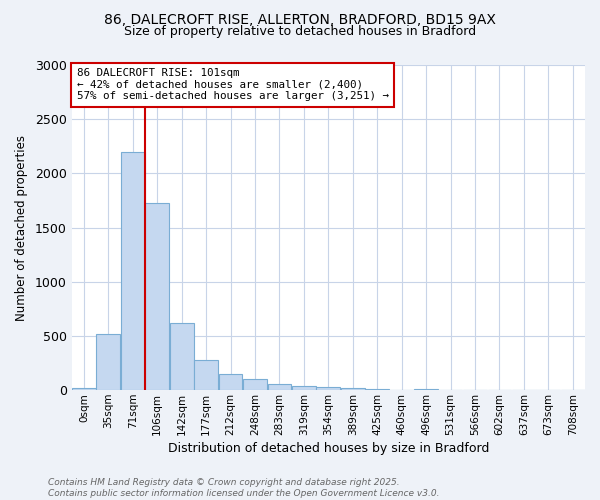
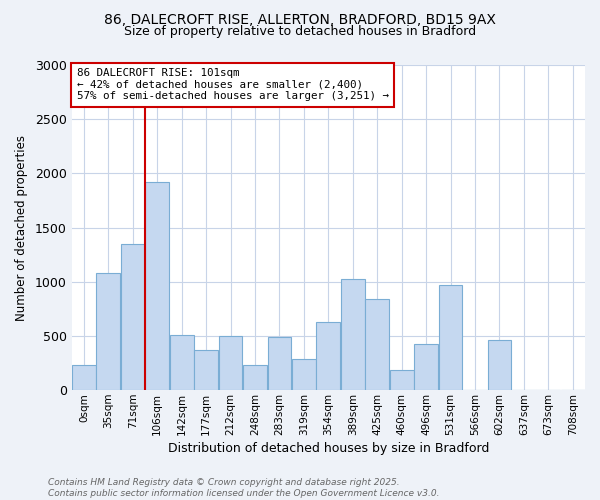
0sqm: 20 -> 230
35sqm: 520 -> 1080
71sqm: 2200 -> 1350
106sqm: 1730 -> 1920
142sqm: 620 -> 510
177sqm: 280 -> 370
212sqm: 150 -> 500
248sqm: 100 -> 230
283sqm: 60 -> 490
319sqm: 40 -> 290
354sqm: 30 -> 630
389sqm: 20 -> 1030
425sqm: 10 -> 840
460sqm: 0 -> 190
496sqm: 20 -> 430
531sqm: 0 -> 970
602sqm: 0 -> 460
